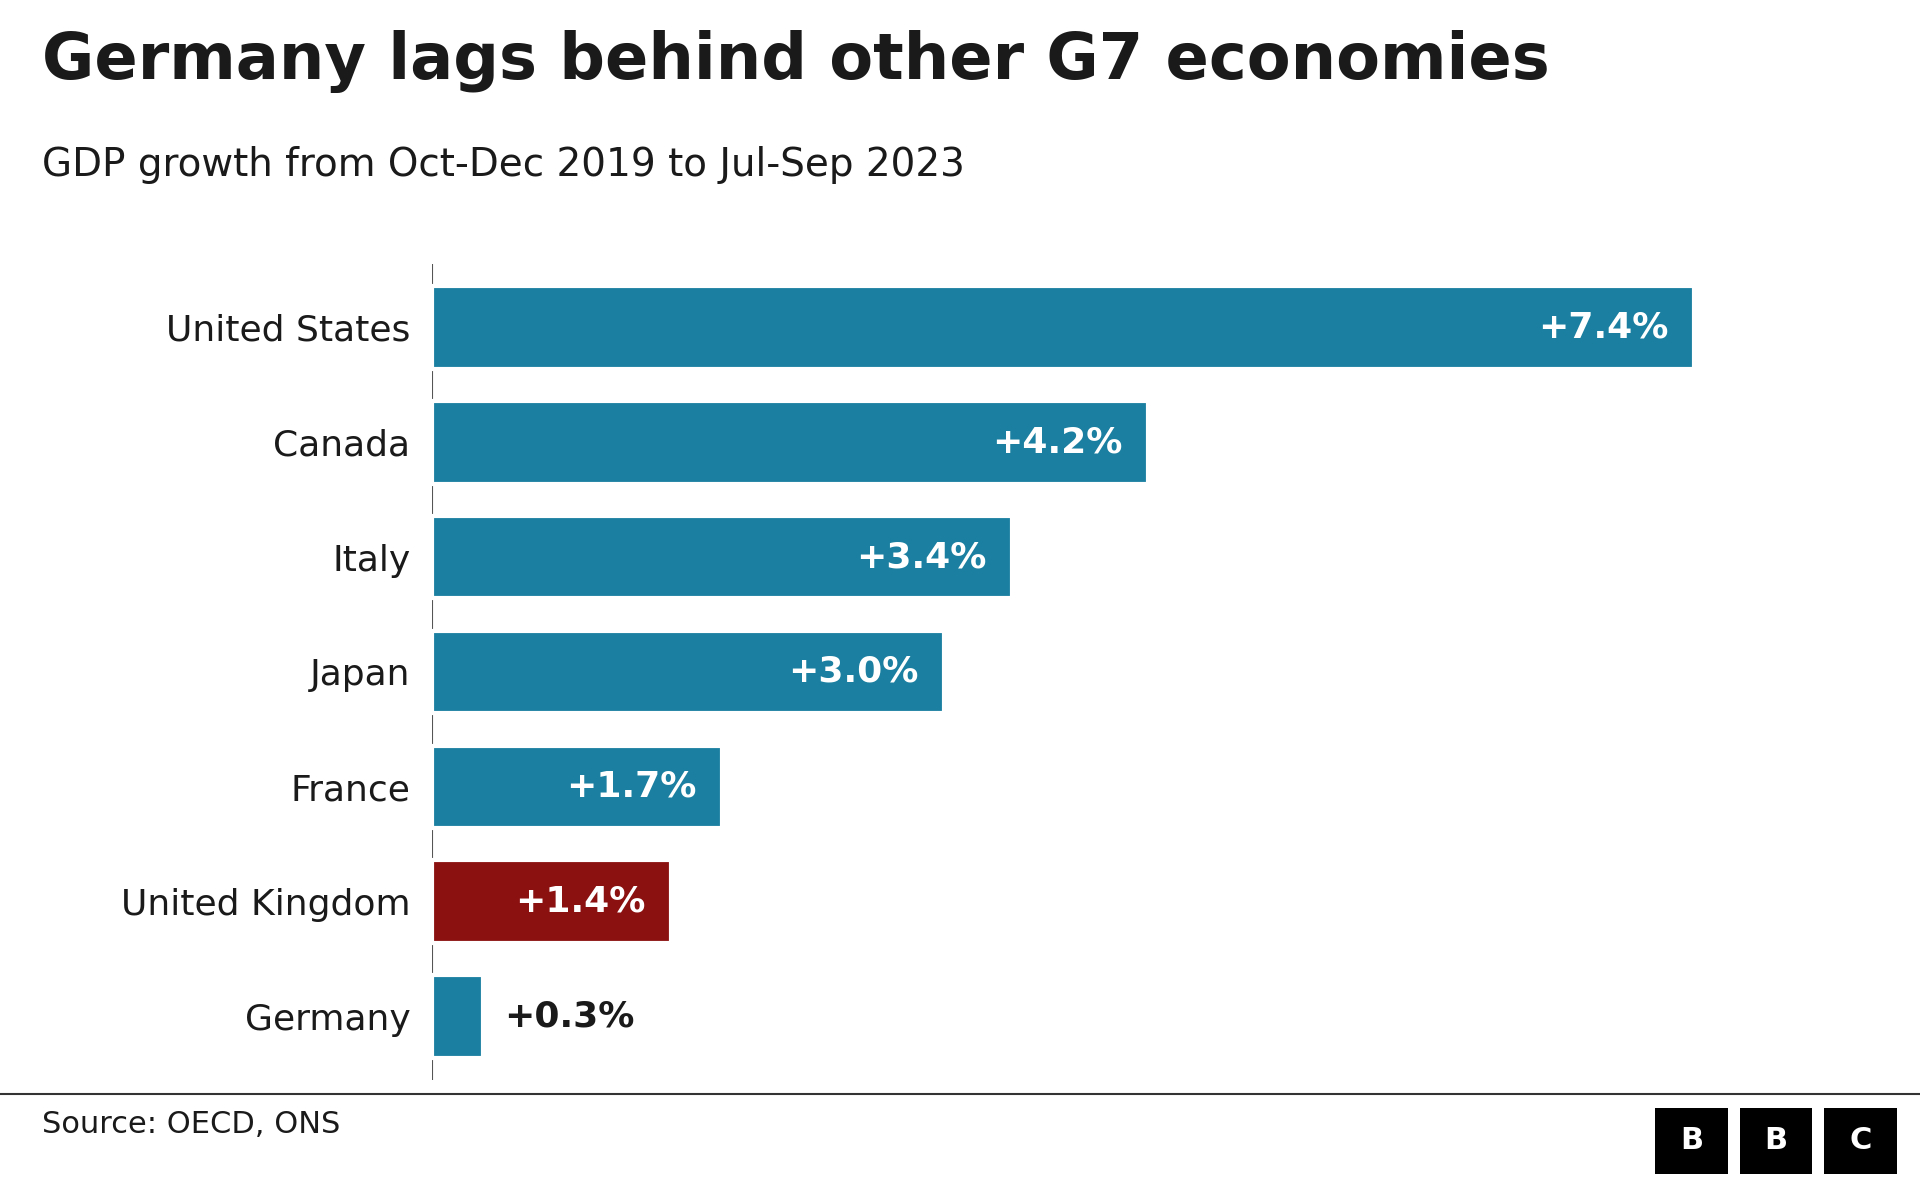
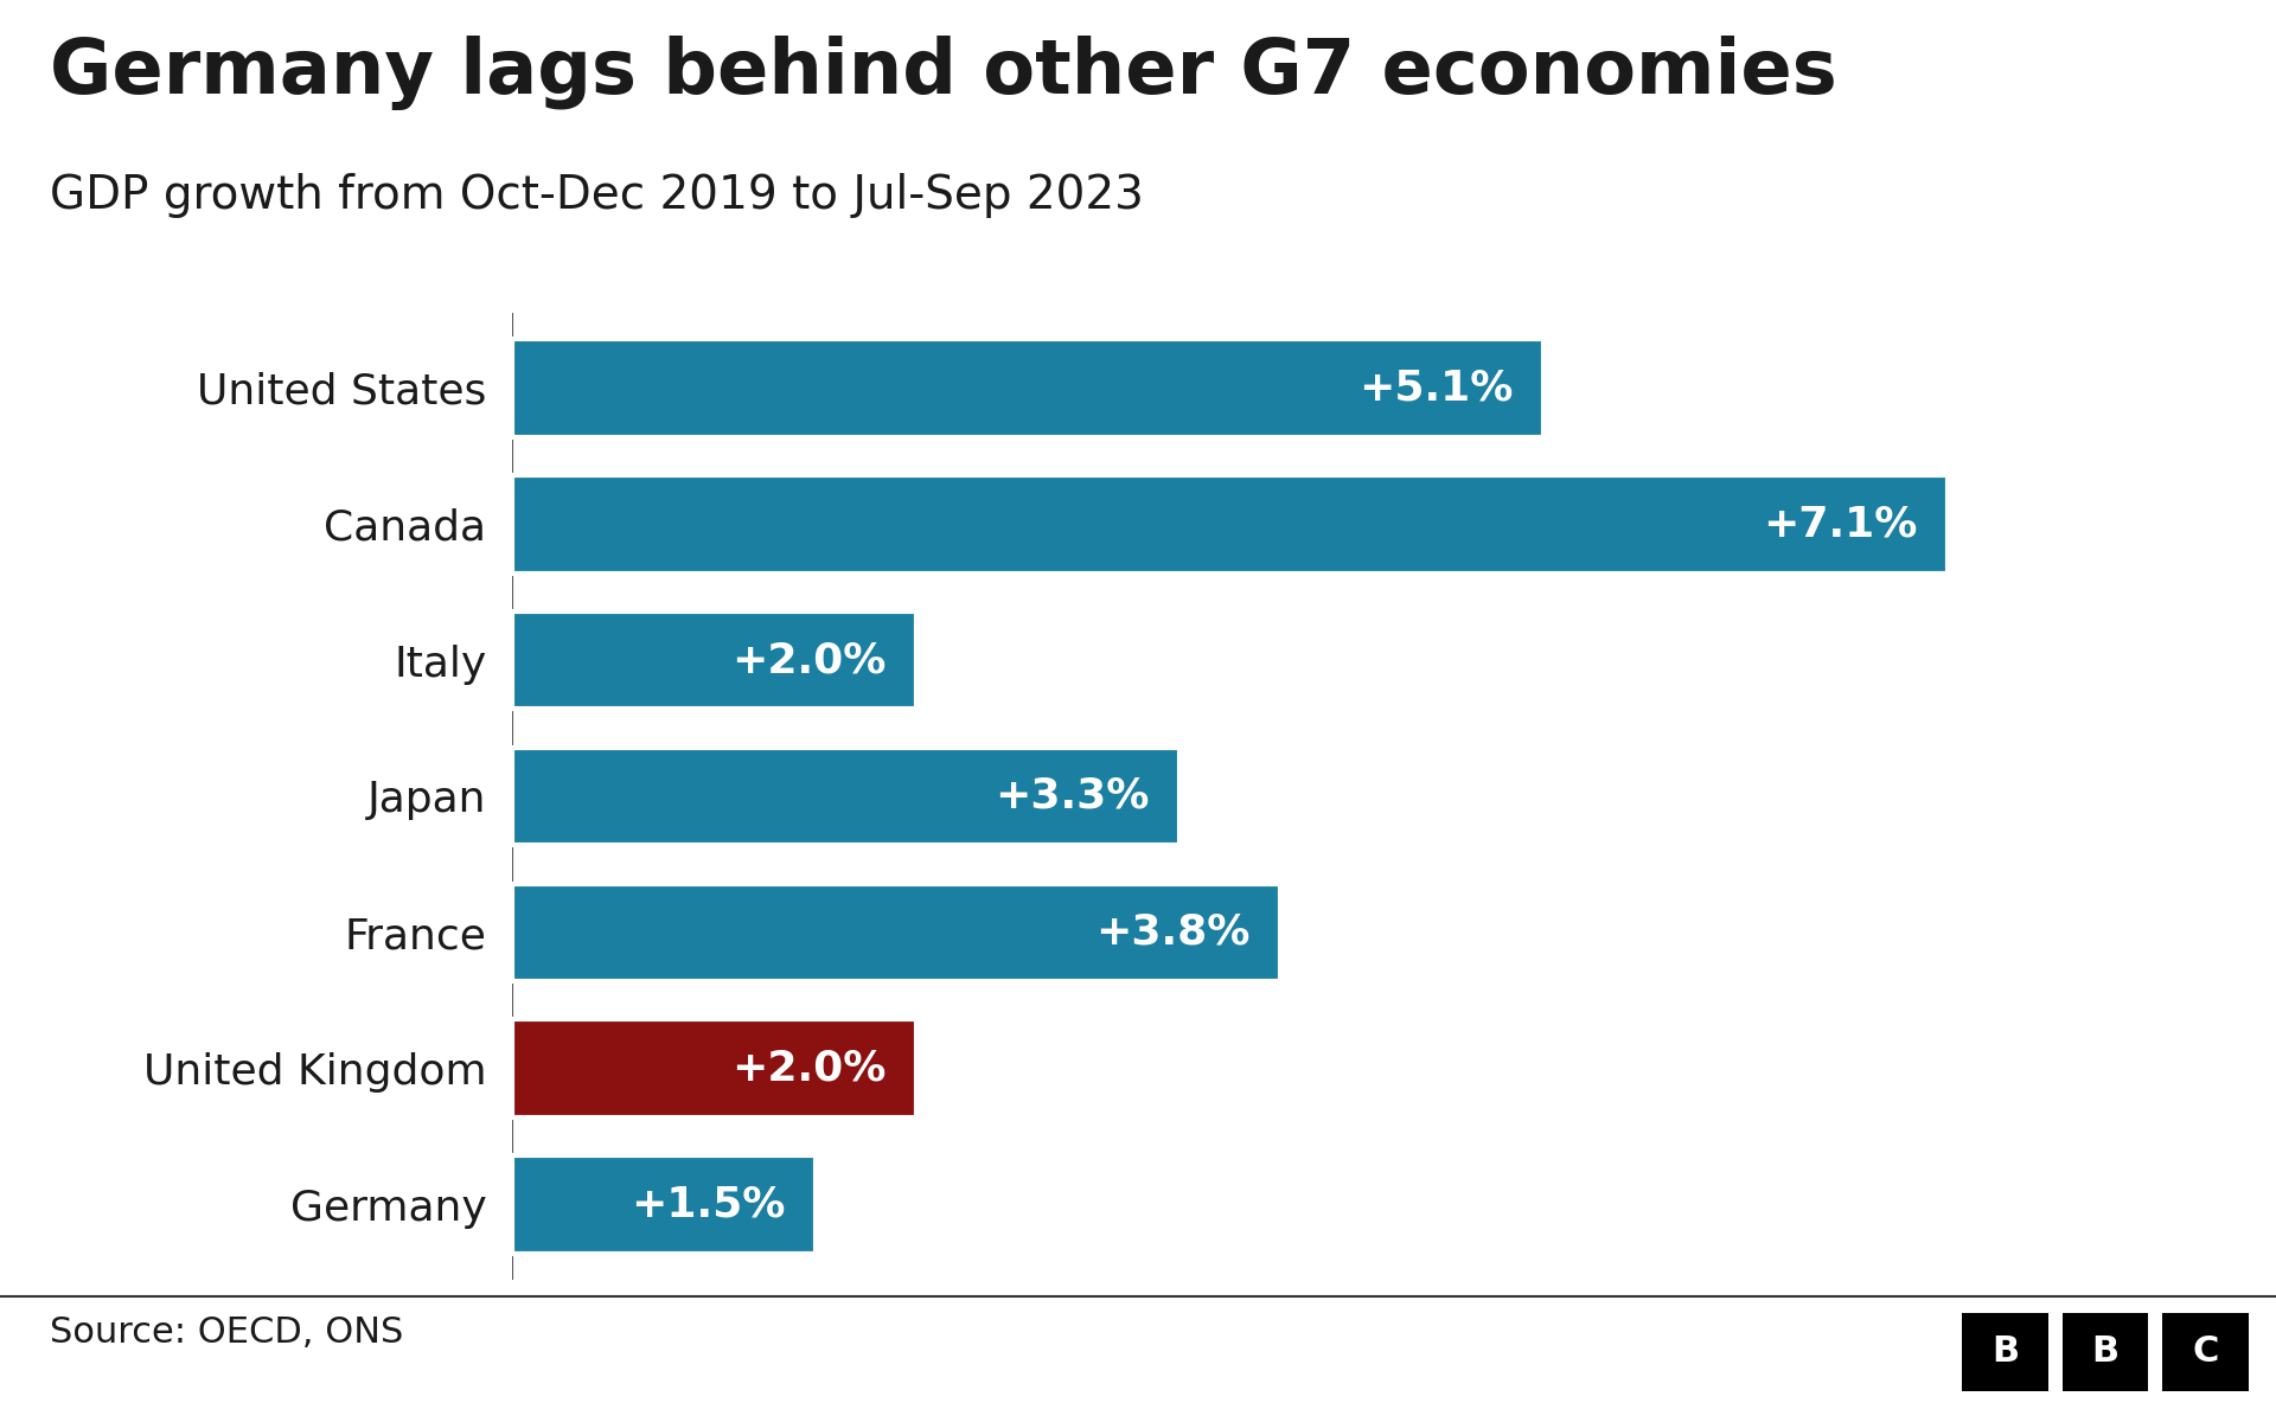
United States: +7.4% -> +5.1%
Canada: +4.2% -> +7.1%
Italy: +3.4% -> +2.0%
Japan: +3.0% -> +3.3%
France: +1.7% -> +3.8%
United Kingdom: +1.4% -> +2.0%
Germany: +0.3% -> +1.5%
